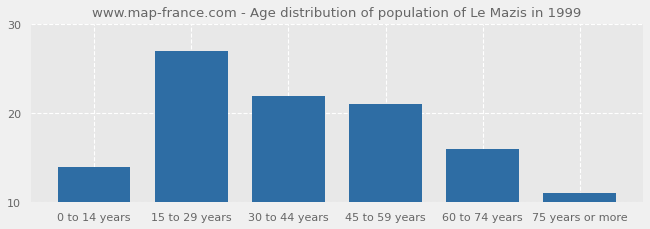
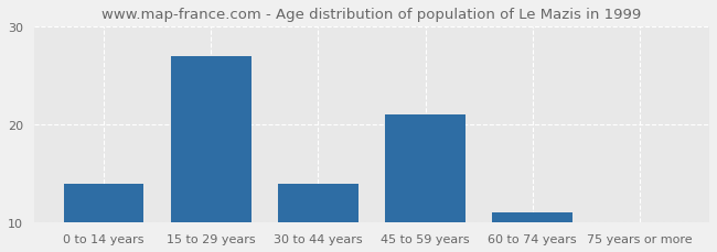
30 to 44 years: 22 -> 14
60 to 74 years: 16 -> 11
75 years or more: 11 -> 10
